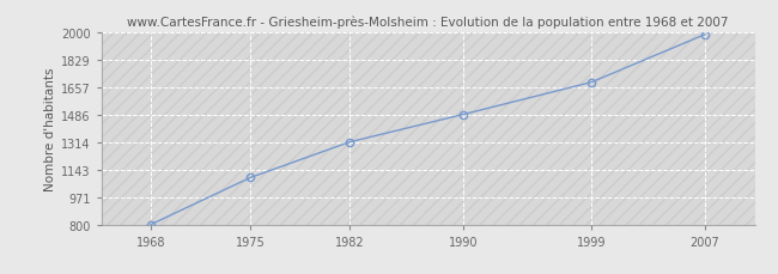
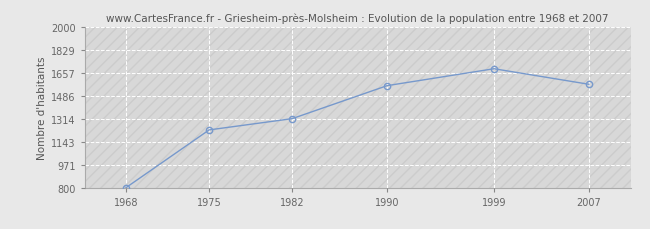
1975: 1090 -> 1230
1990: 1490 -> 1560
2007: 1980 -> 1570
